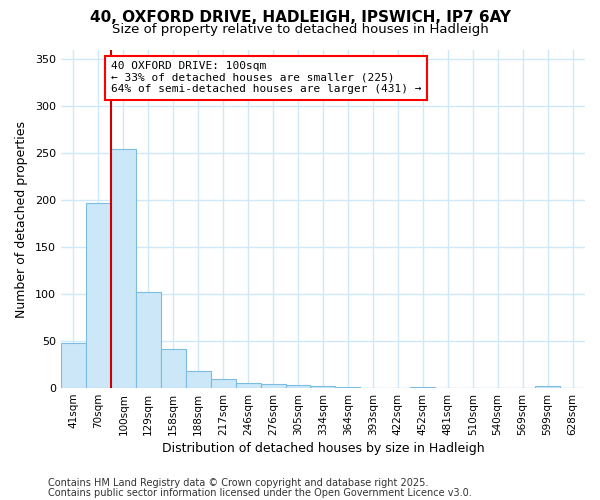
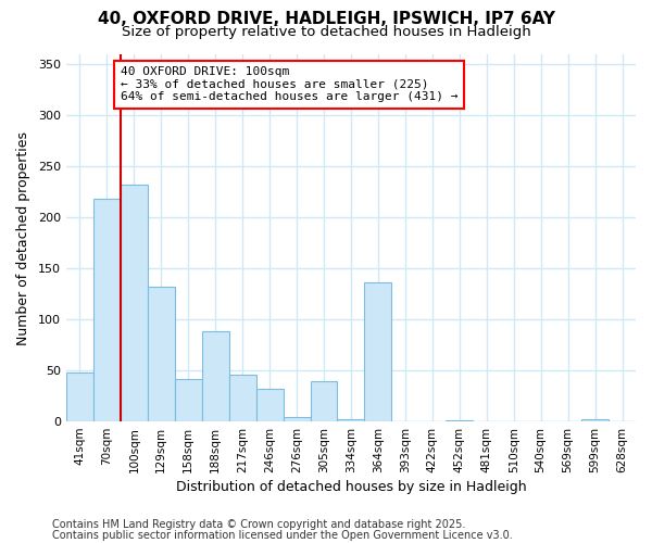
70sqm: 197 -> 218
100sqm: 255 -> 232
129sqm: 102 -> 132
188sqm: 18 -> 88
217sqm: 10 -> 46
246sqm: 5 -> 32
305sqm: 3 -> 40
364sqm: 1 -> 136
